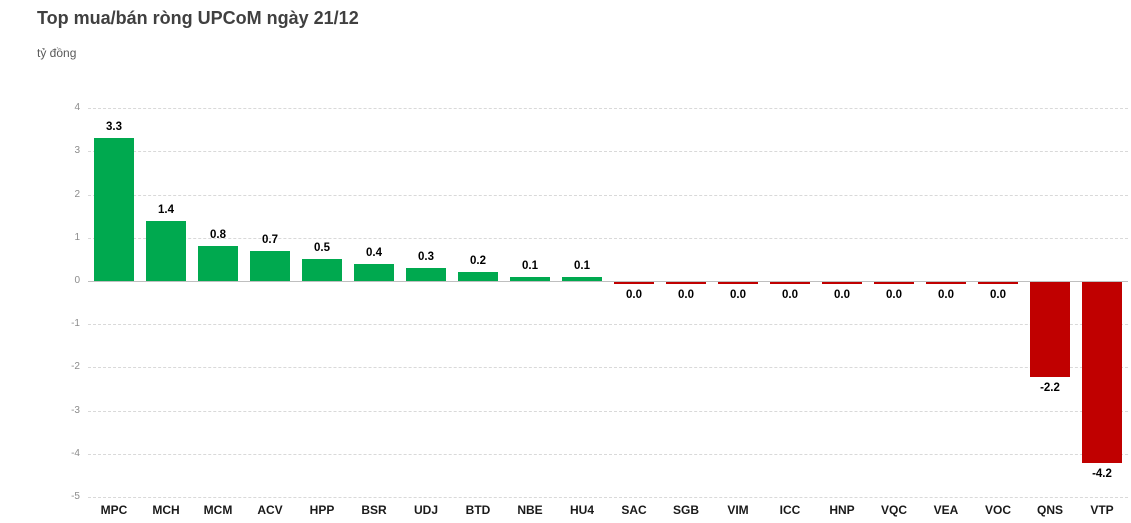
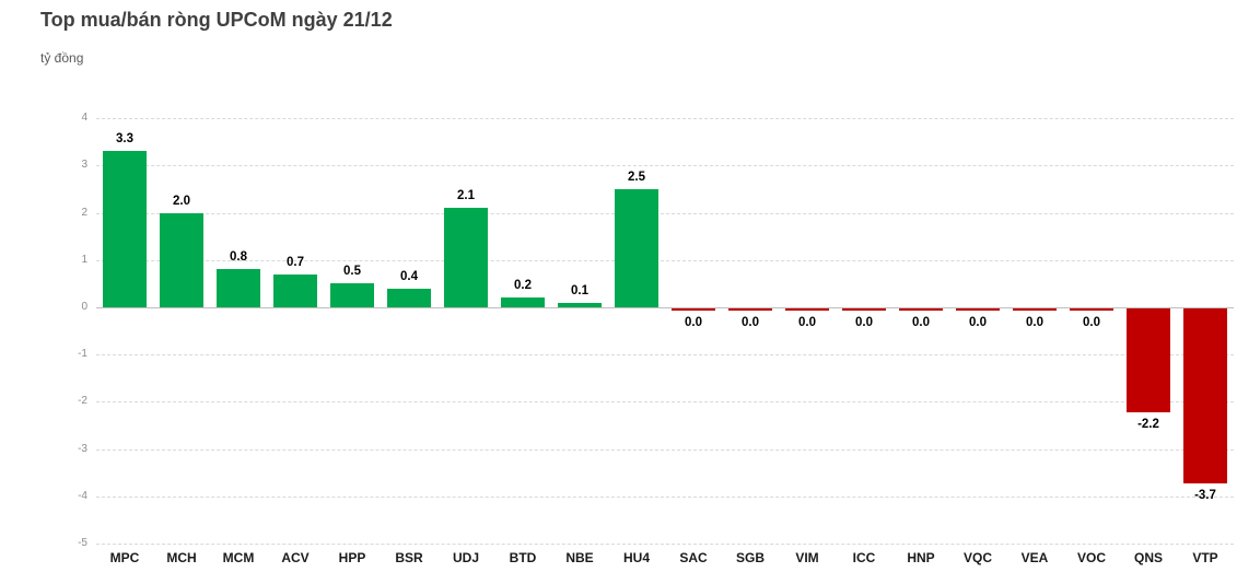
MCH: 1.4 -> 2.0
UDJ: 0.3 -> 2.1
HU4: 0.1 -> 2.5
VTP: -4.2 -> -3.7
